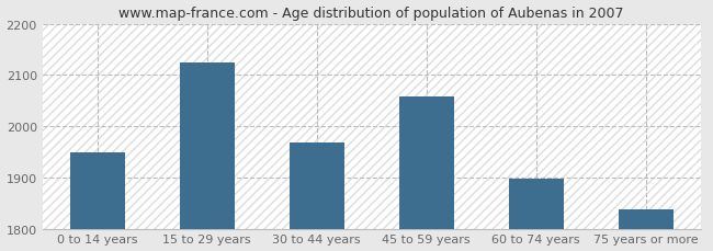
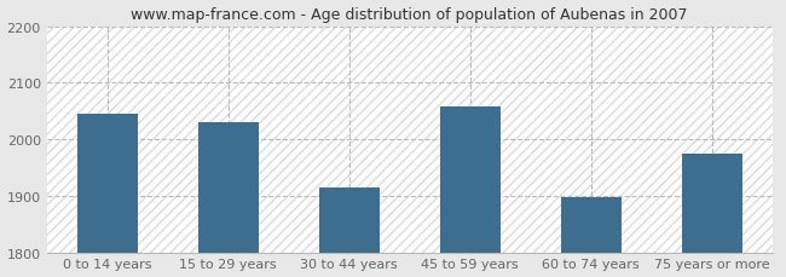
0 to 14 years: 1948 -> 2045
15 to 29 years: 2125 -> 2030
30 to 44 years: 1968 -> 1915
75 years or more: 1838 -> 1975
